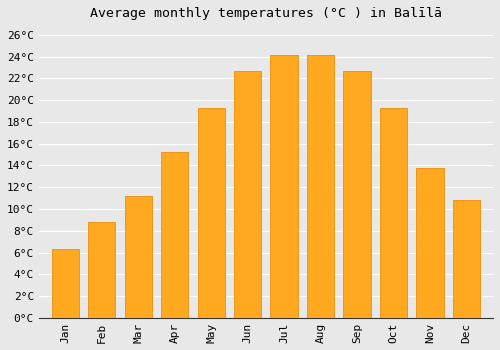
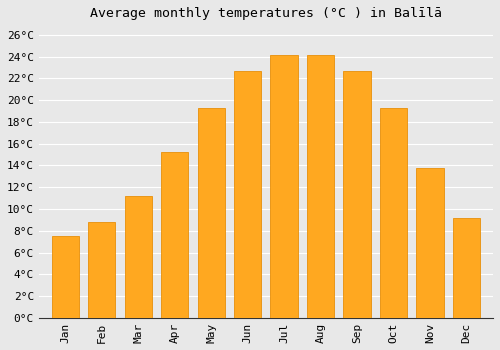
Jan: 6.3°C -> 7.5°C
Dec: 10.8°C -> 9.2°C
